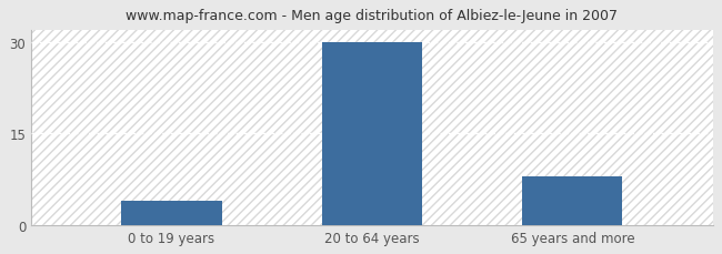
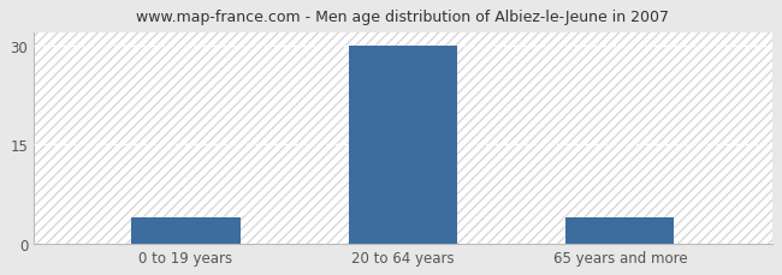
65 years and more: 8 -> 4
